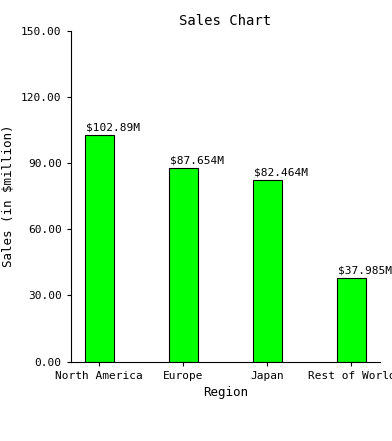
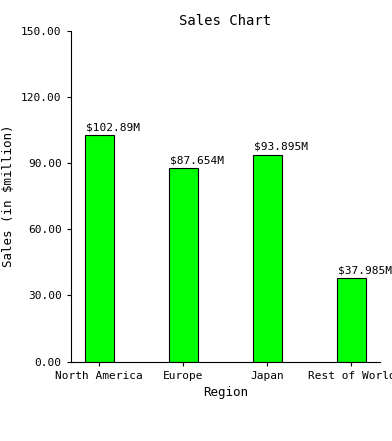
Japan: $82.464M -> $93.895M
